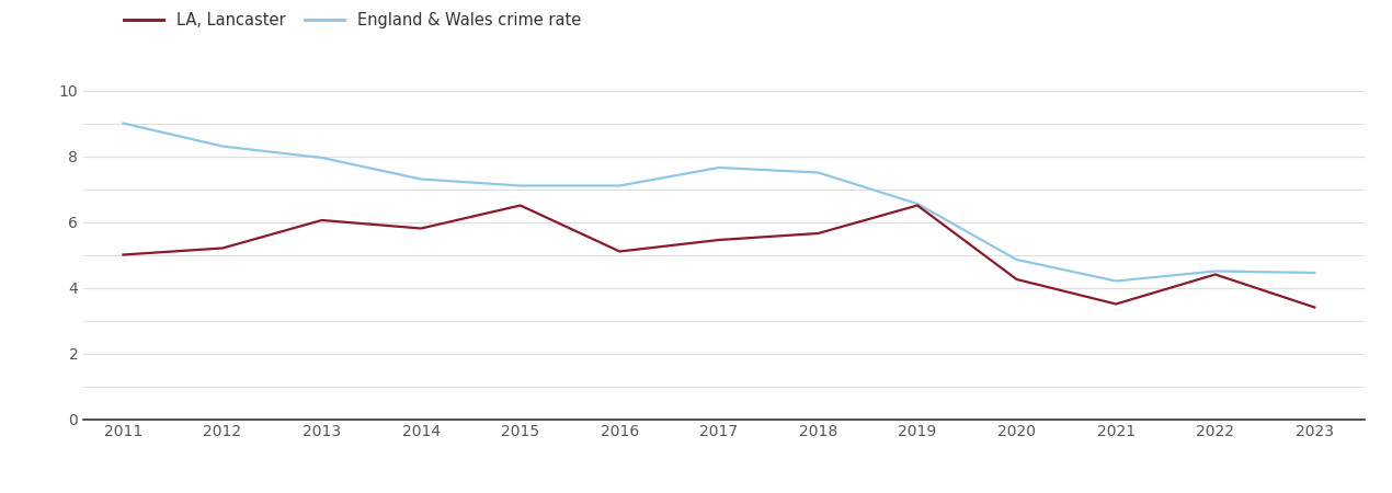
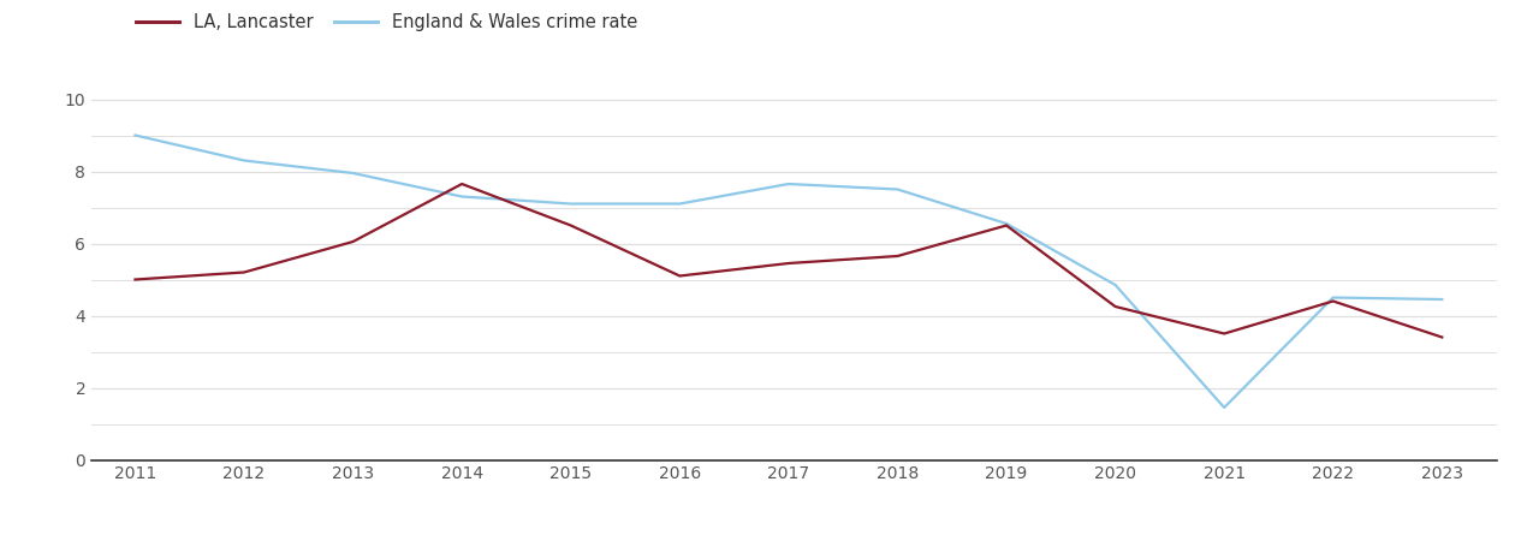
LA, Lancaster/2014: 5.80 -> 7.65
England & Wales crime rate/2021: 4.20 -> 1.45
